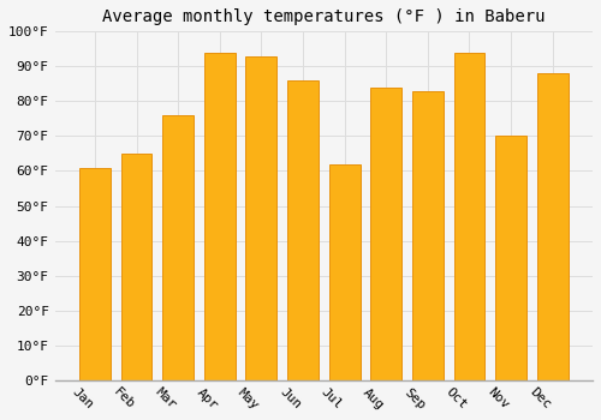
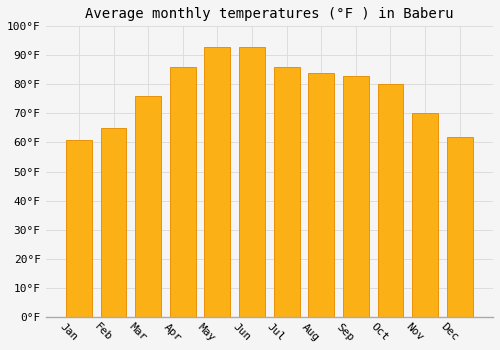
Apr: 94°F -> 86°F
Jun: 86°F -> 93°F
Jul: 62°F -> 86°F
Oct: 94°F -> 80°F
Dec: 88°F -> 62°F
